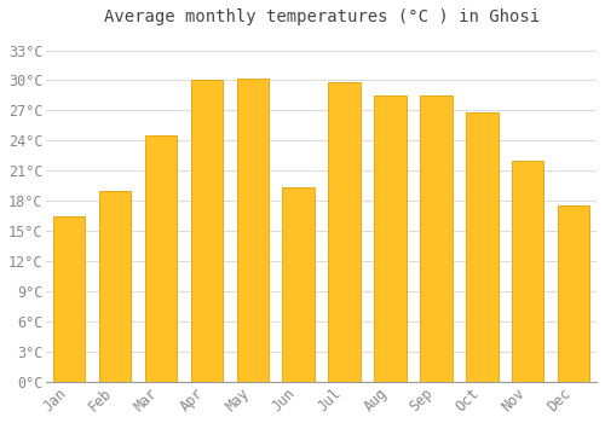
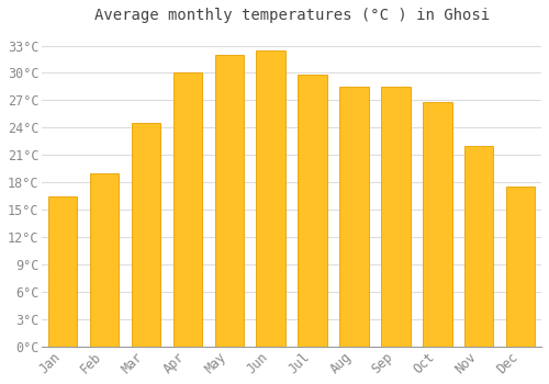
May: 30.2°C -> 32.0°C
Jun: 19.4°C -> 32.5°C
